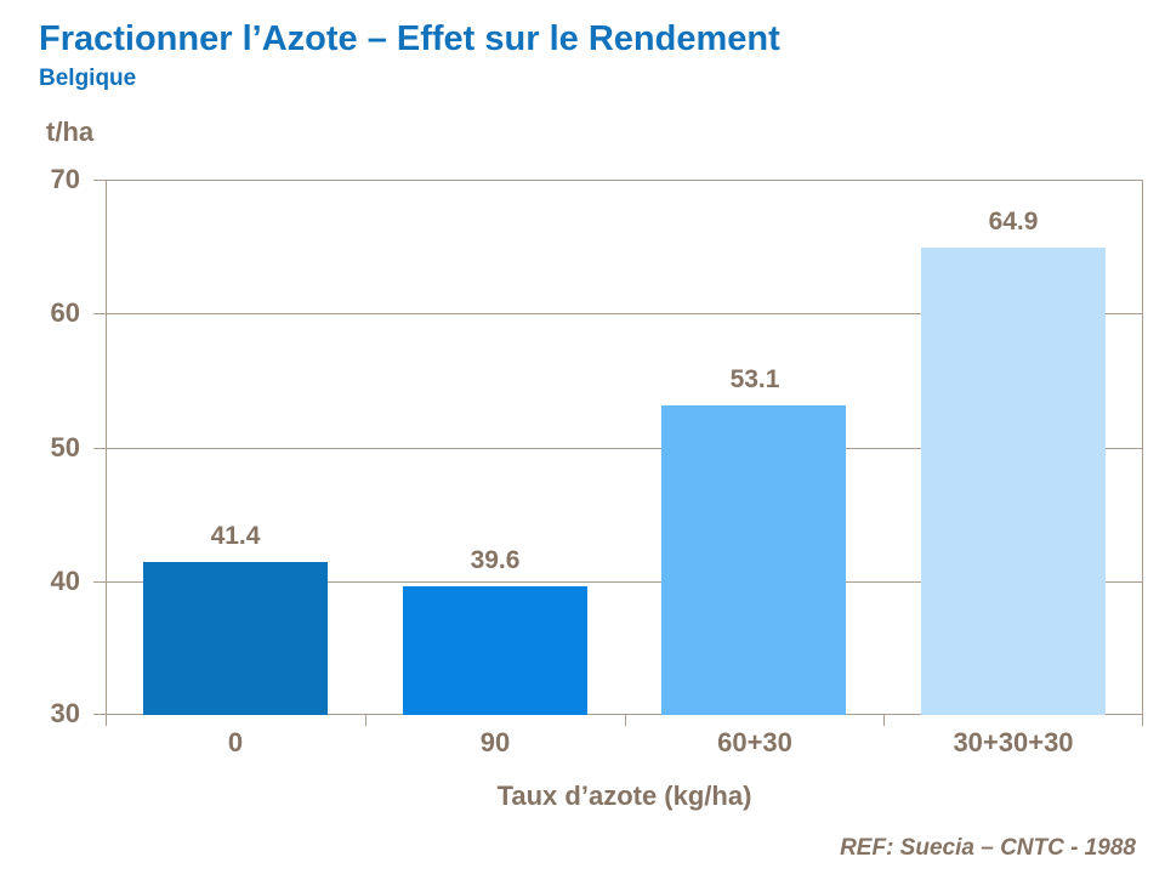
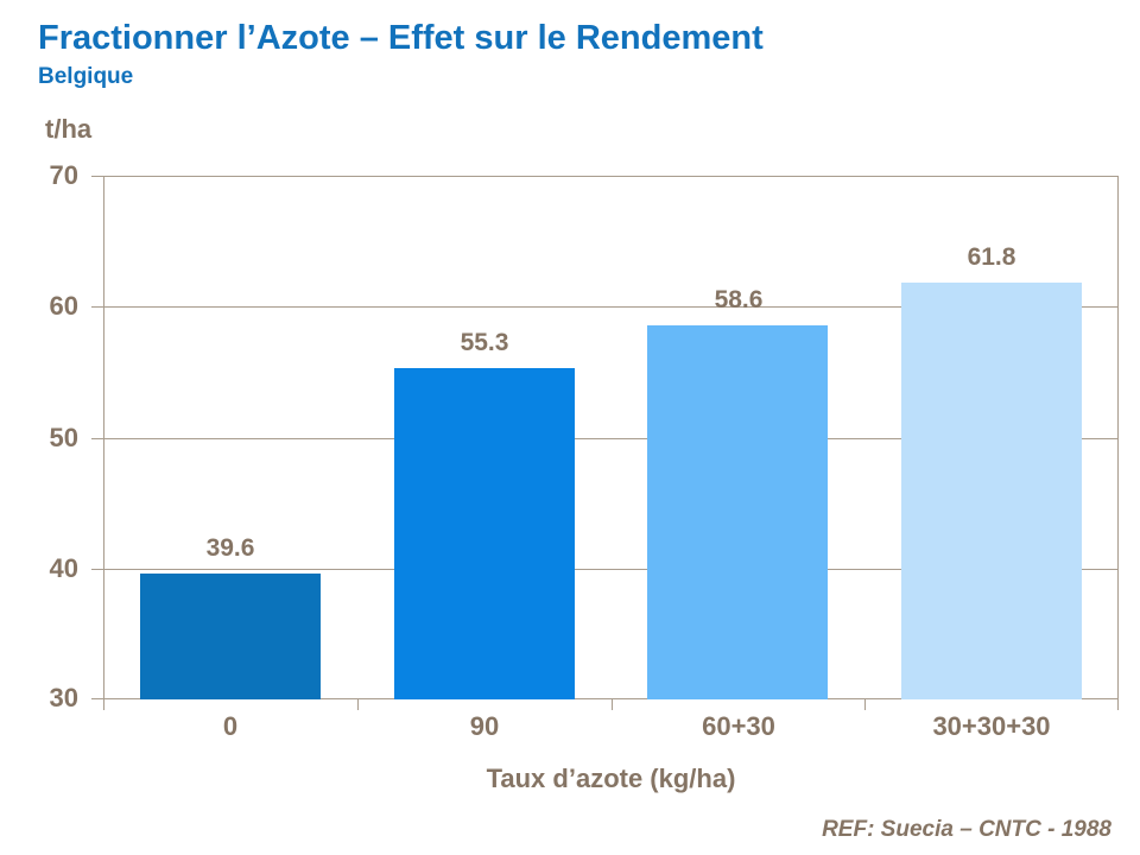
0: 41.4 -> 39.6
90: 39.6 -> 55.3
60+30: 53.1 -> 58.6
30+30+30: 64.9 -> 61.8
